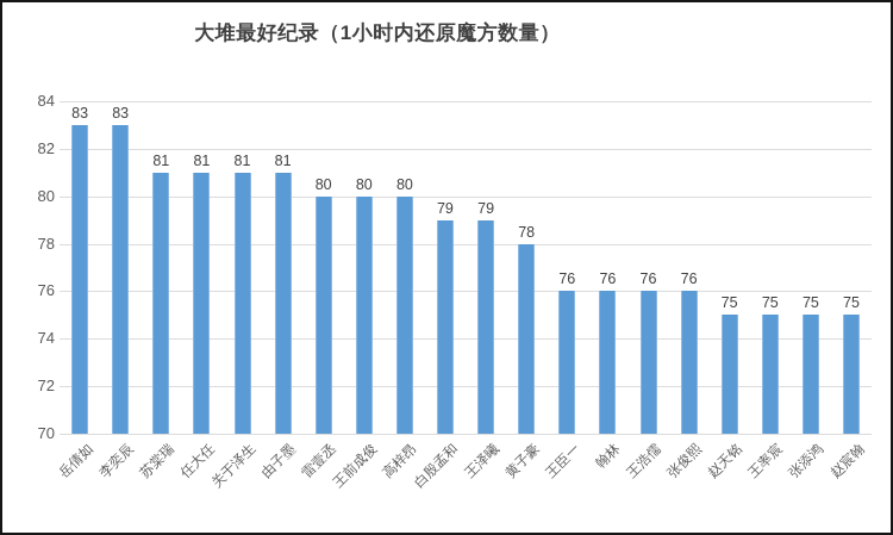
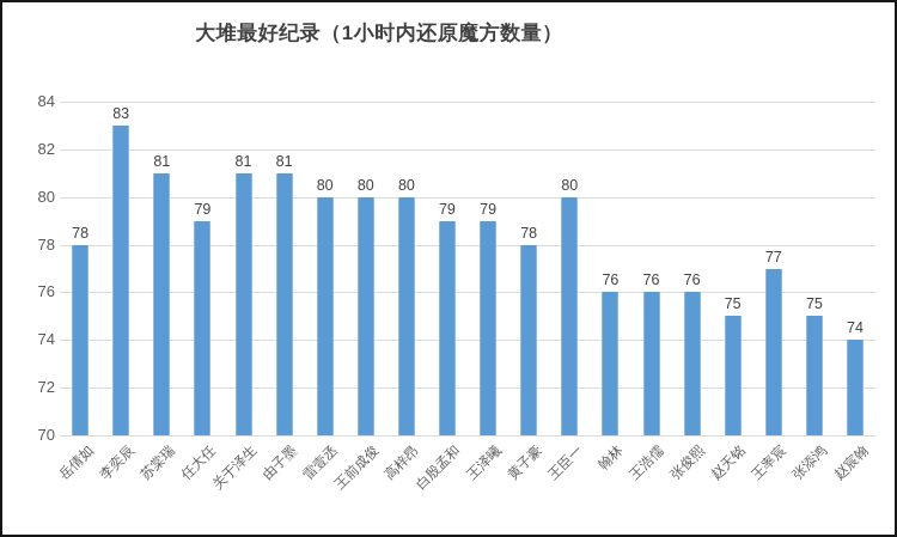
岳倩如: 83 -> 78
任大任: 81 -> 79
王臣一: 76 -> 80
王率宸: 75 -> 77
赵宸翰: 75 -> 74
